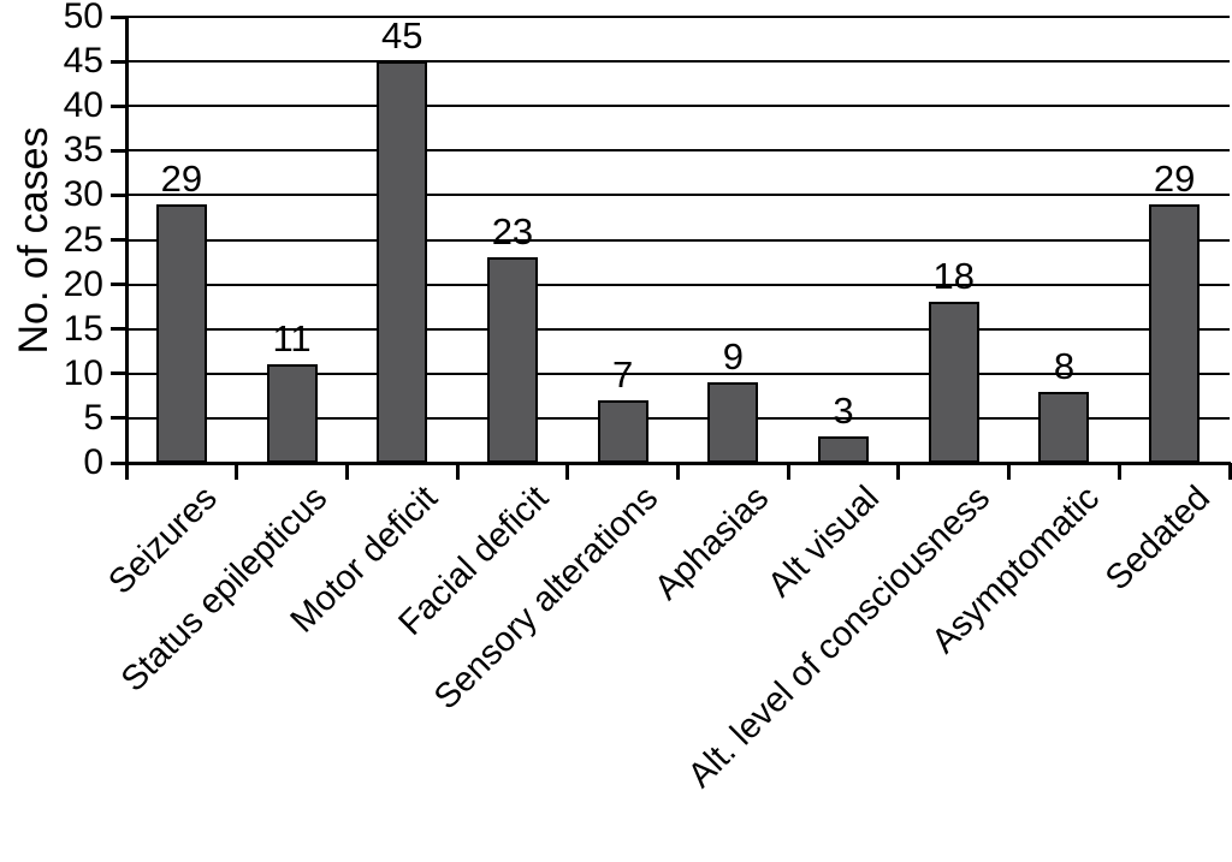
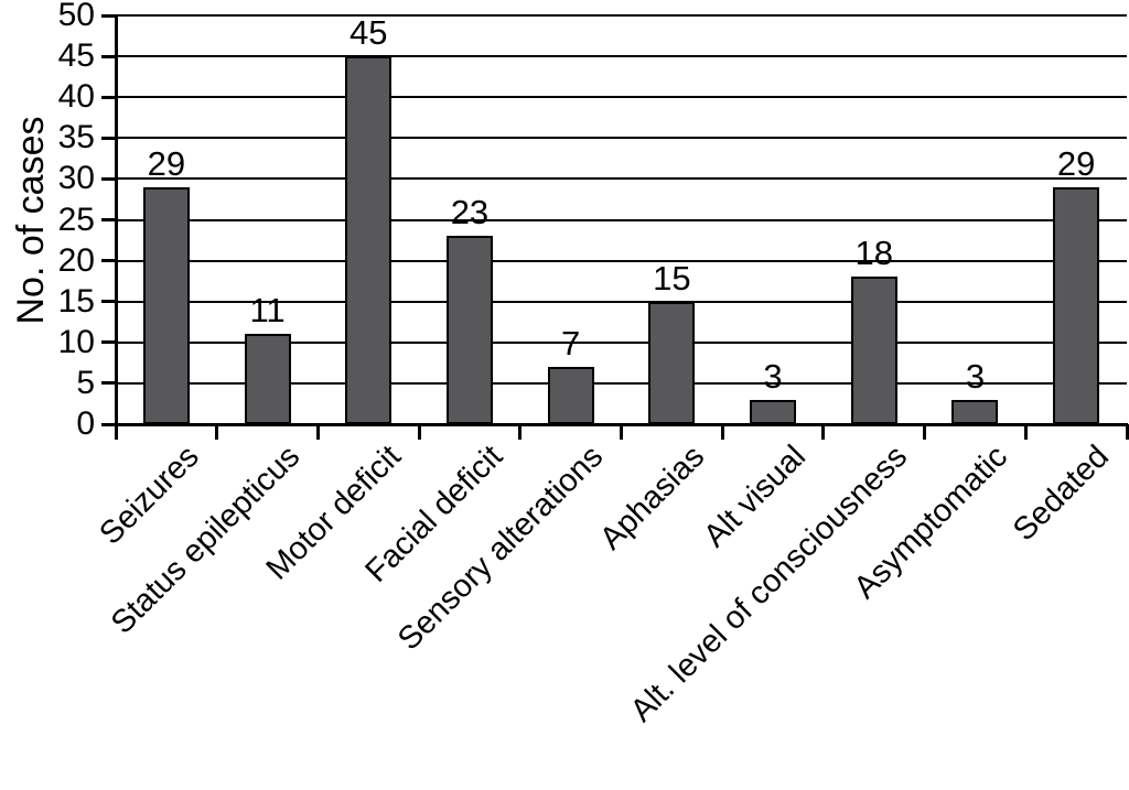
Aphasias: 9 -> 15
Asymptomatic: 8 -> 3
